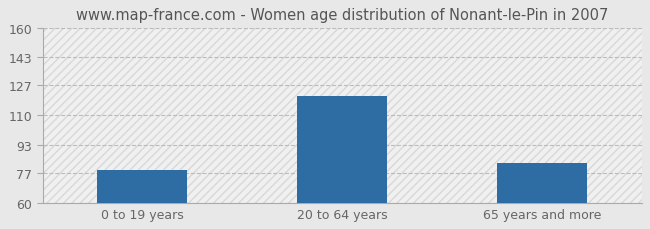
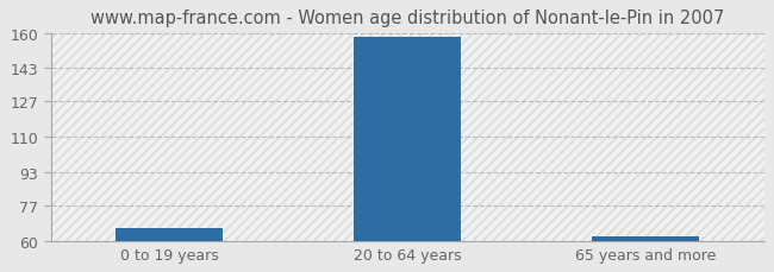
0 to 19 years: 79 -> 66
20 to 64 years: 121 -> 158
65 years and more: 83 -> 62
